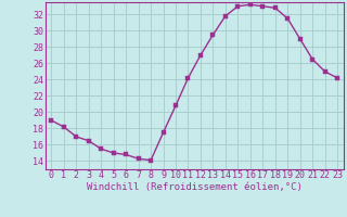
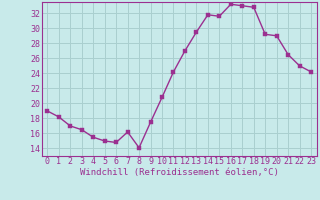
7: 14.3 -> 16.2
15: 33.0 -> 31.6
19: 31.5 -> 29.2
